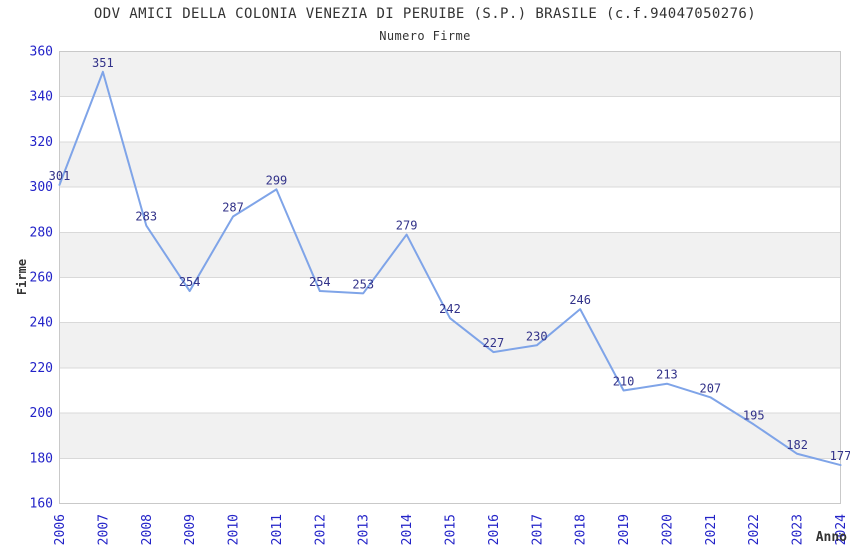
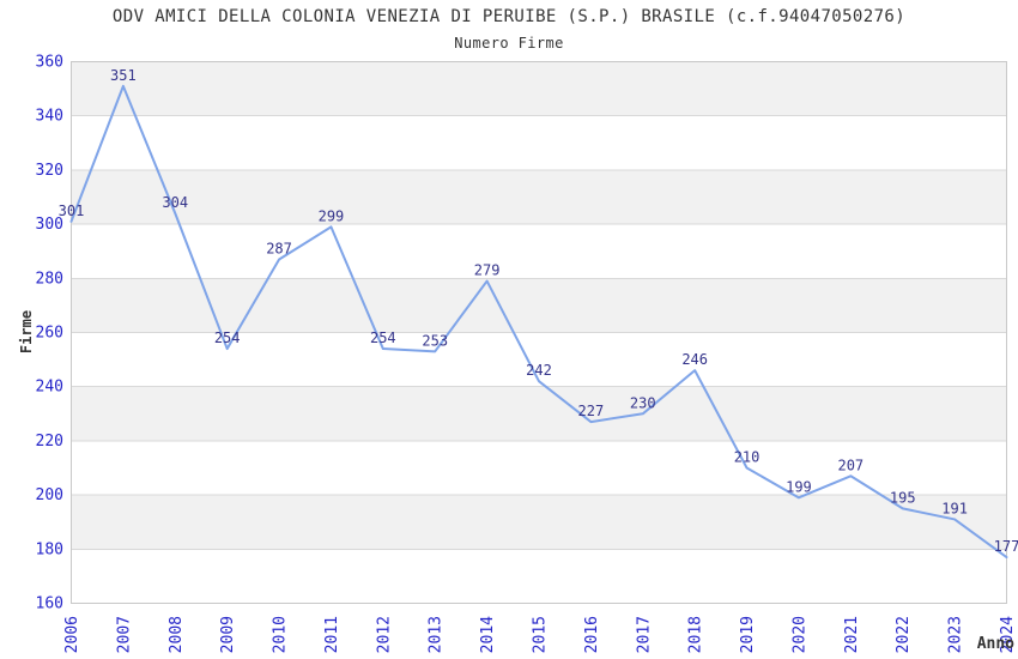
2008: 283 -> 304
2020: 213 -> 199
2023: 182 -> 191
